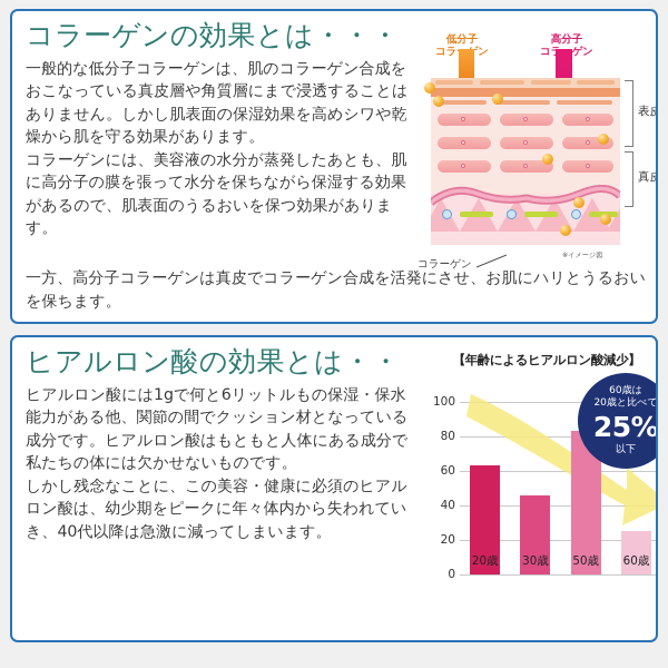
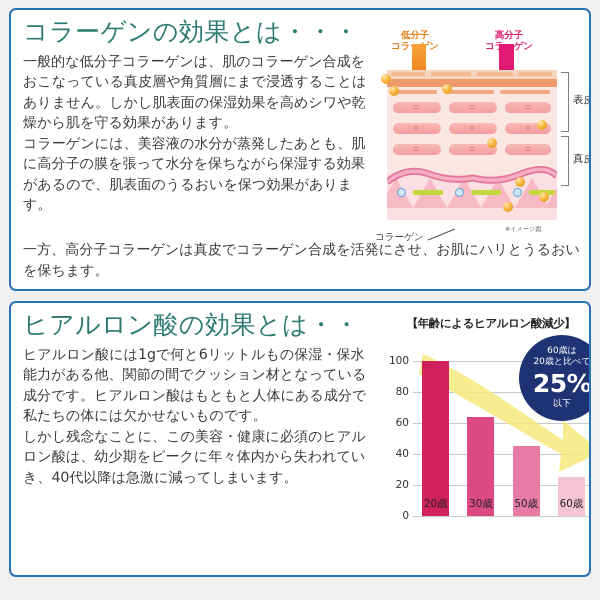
20歳: 63 -> 100
30歳: 46 -> 64
50歳: 83 -> 45
